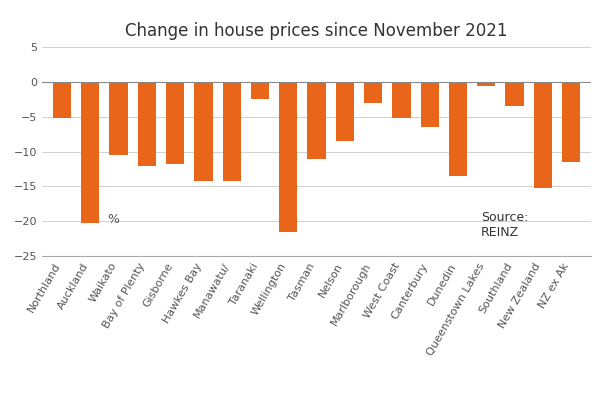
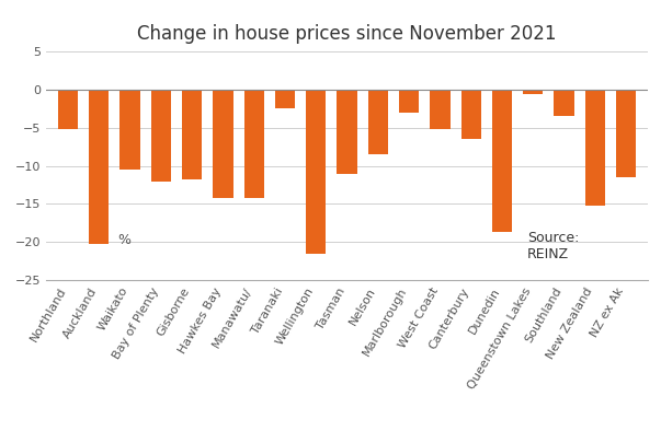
Dunedin: -13.5 -> -18.6
